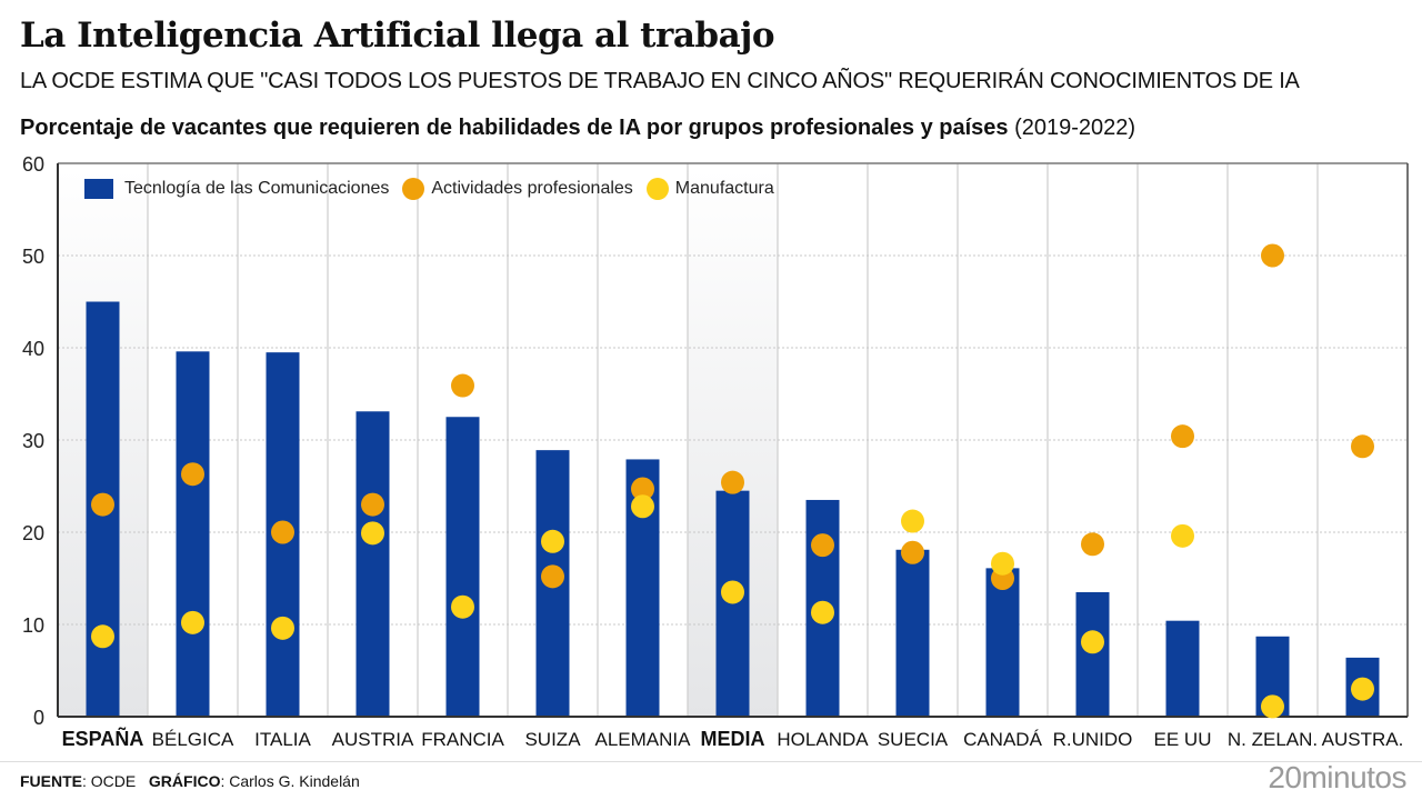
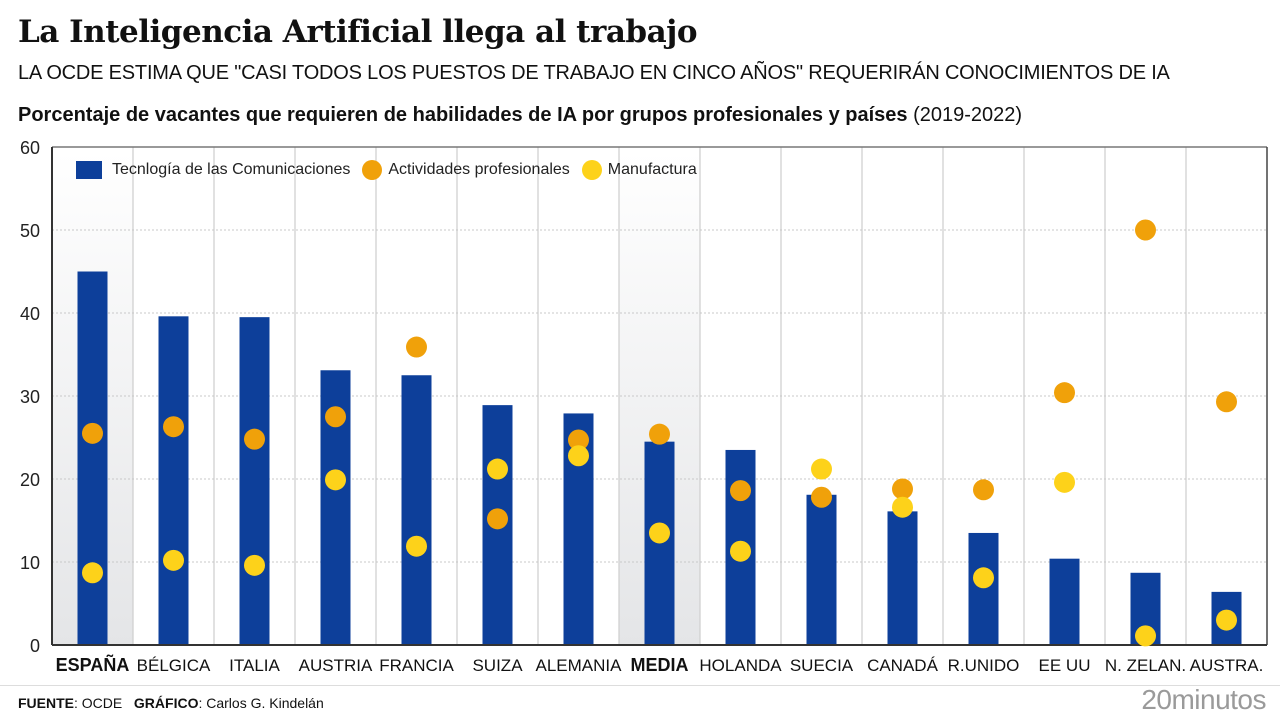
Actividades profesionales/ESPAÑA: 23 -> 26
Actividades profesionales/ITALIA: 20 -> 25
Actividades profesionales/AUSTRIA: 23 -> 28
Manufactura/SUIZA: 19 -> 21
Actividades profesionales/CANADÁ: 15 -> 19
